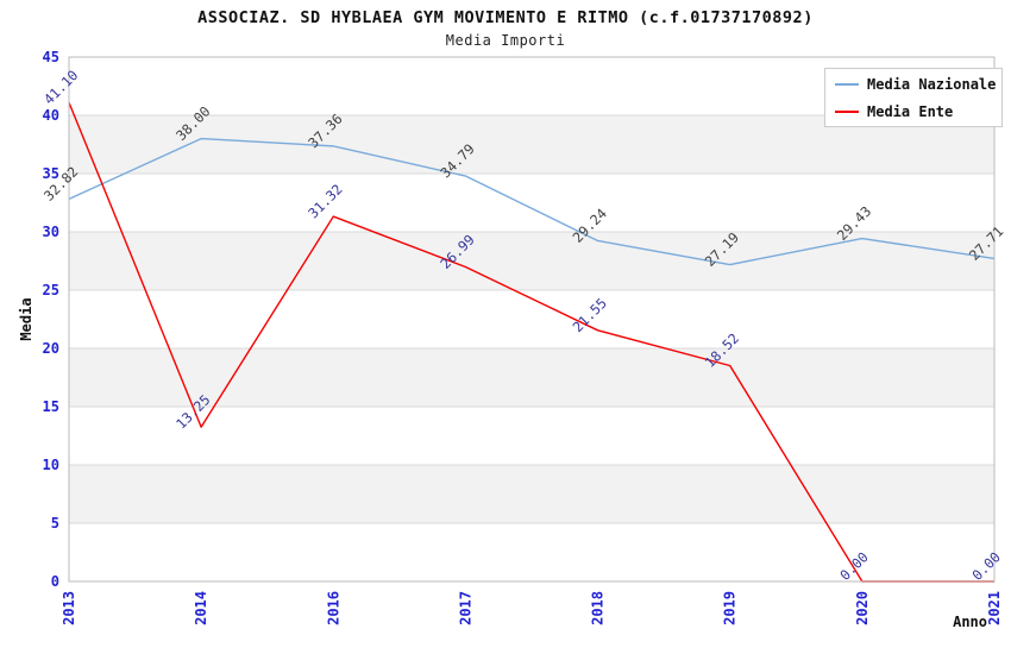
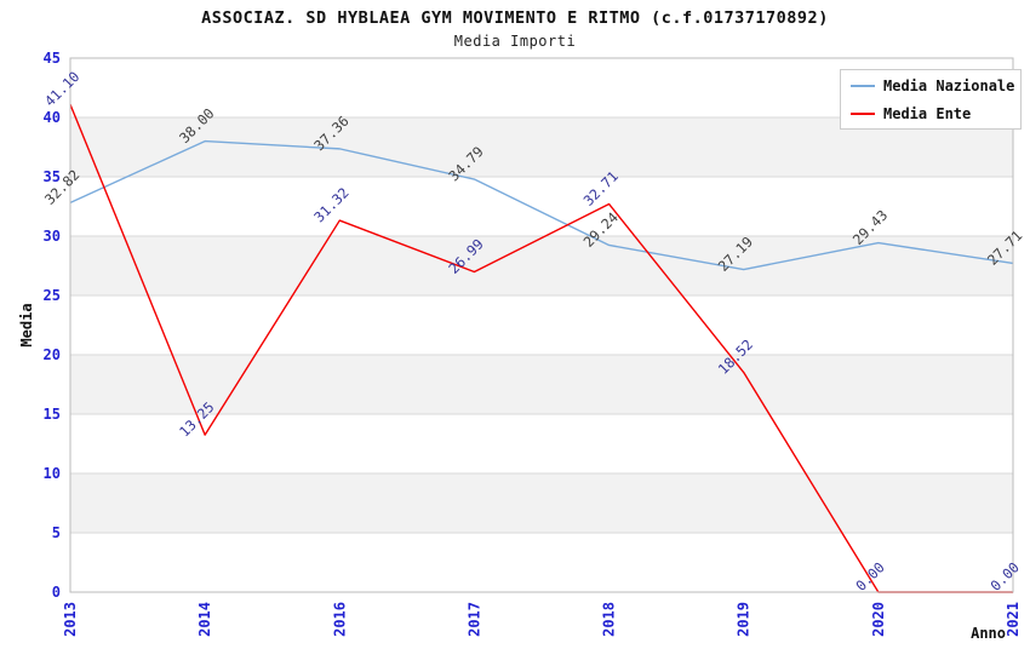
Media Ente/2018: 21.55 -> 32.71
